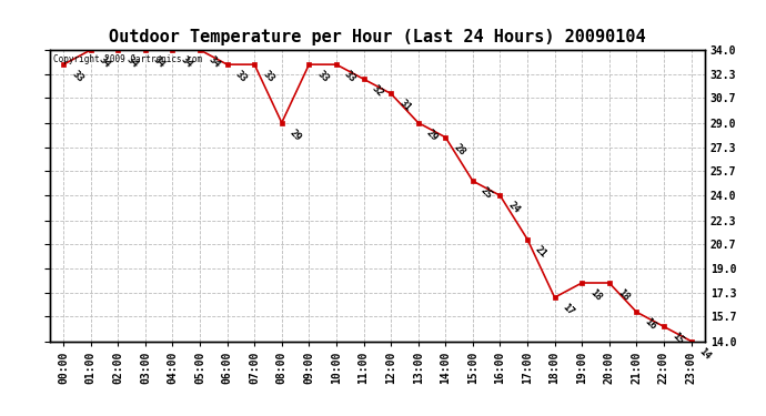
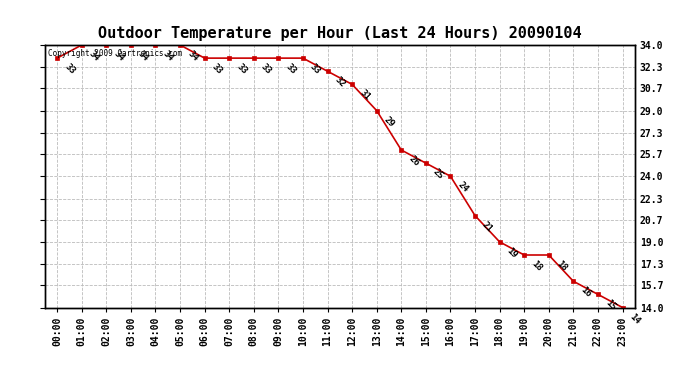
08:00: 29 -> 33
14:00: 28 -> 26
18:00: 17 -> 19
